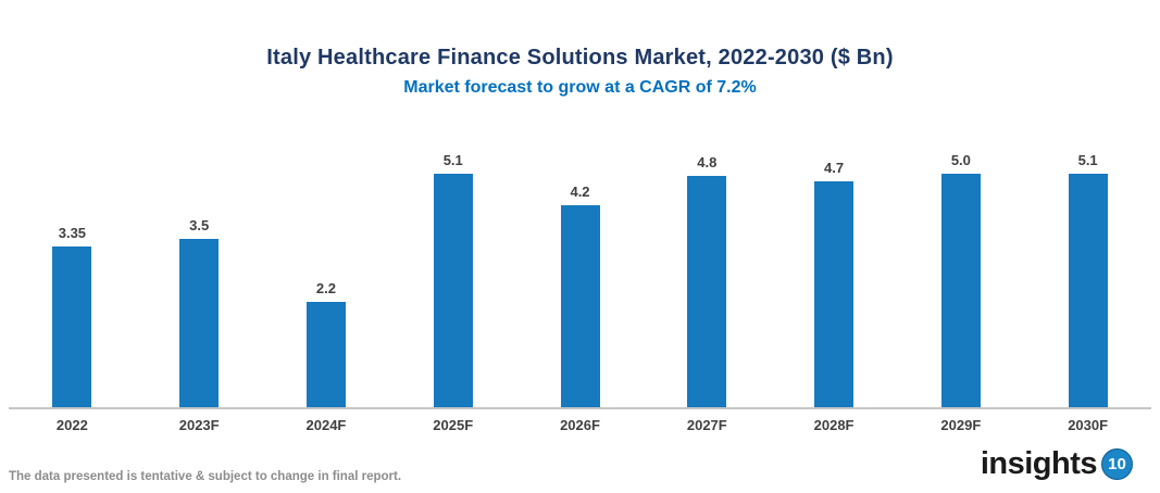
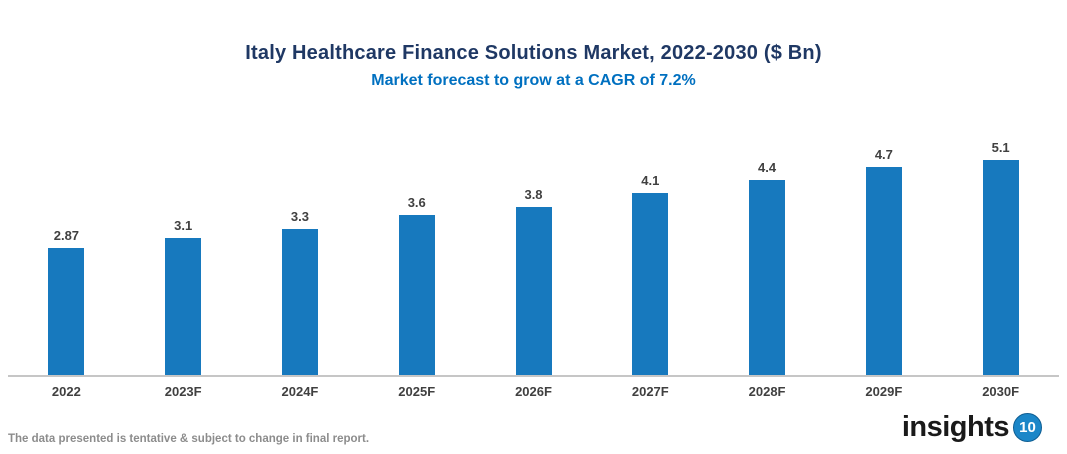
2022: 3.35 -> 2.87
2023F: 3.5 -> 3.1
2024F: 2.2 -> 3.3
2025F: 5.1 -> 3.6
2026F: 4.2 -> 3.8
2027F: 4.8 -> 4.1
2028F: 4.7 -> 4.4
2029F: 5.0 -> 4.7
